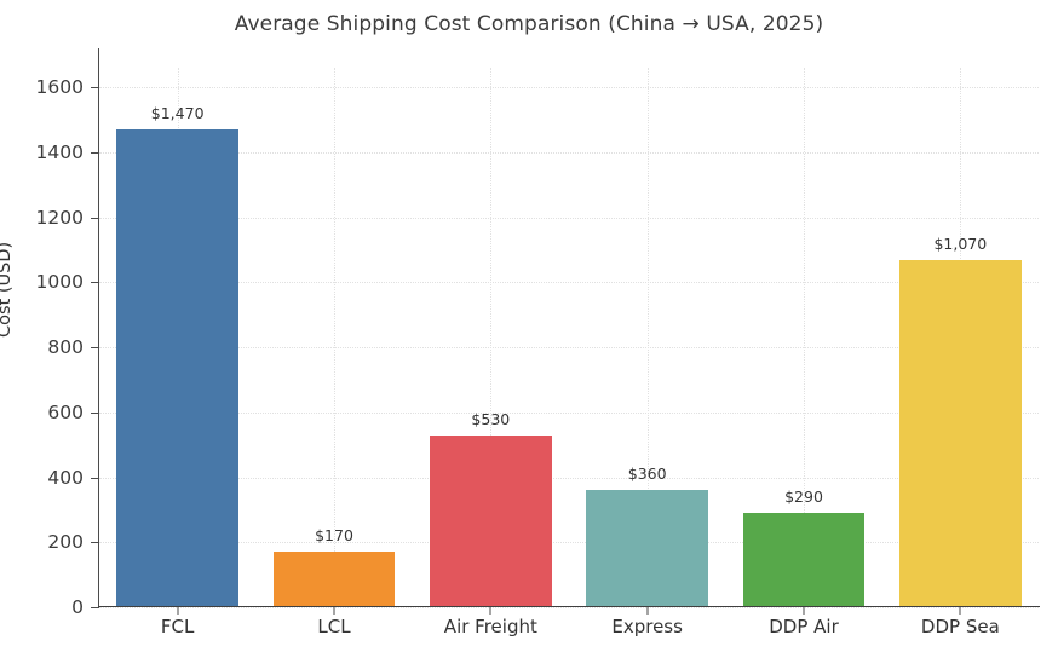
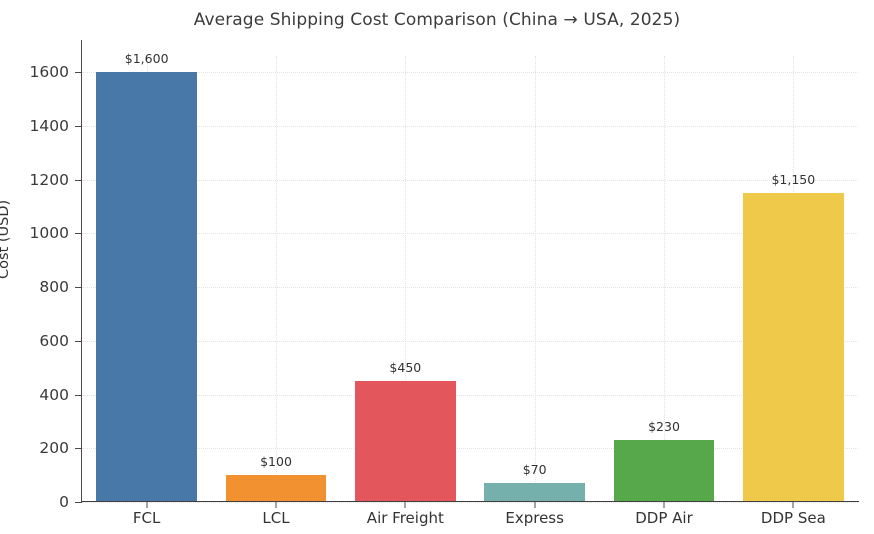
FCL: $1,470 -> $1,600
LCL: $170 -> $100
Air Freight: $530 -> $450
Express: $360 -> $70
DDP Air: $290 -> $230
DDP Sea: $1,070 -> $1,150
